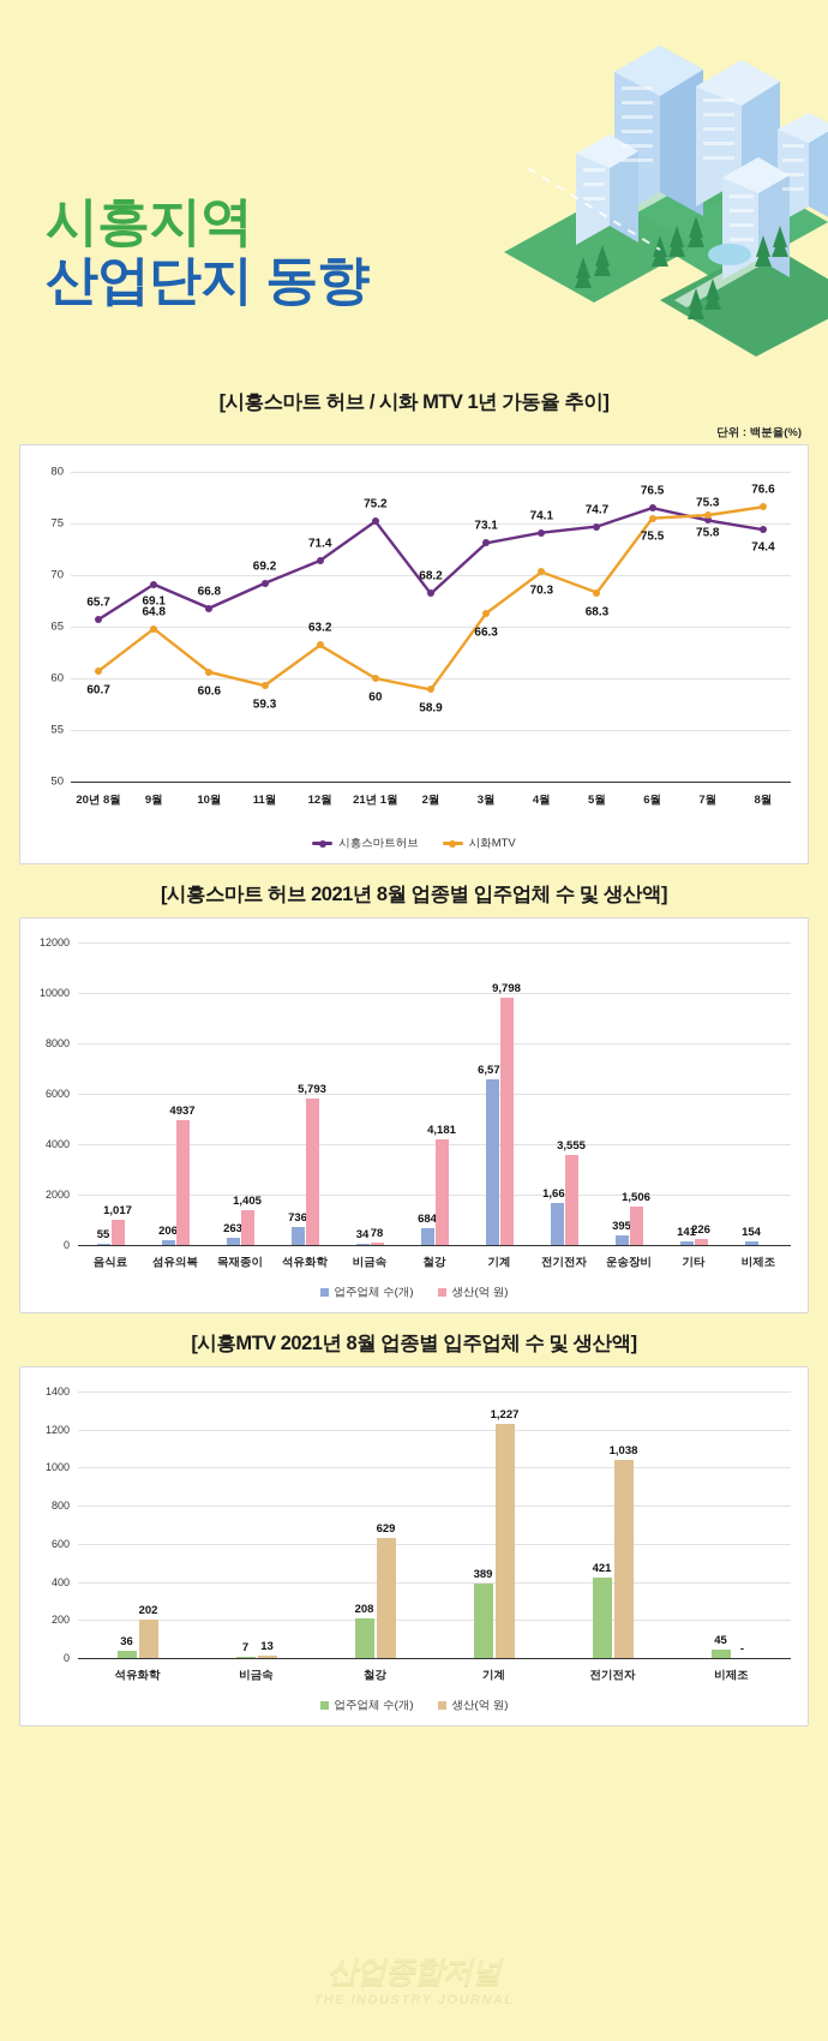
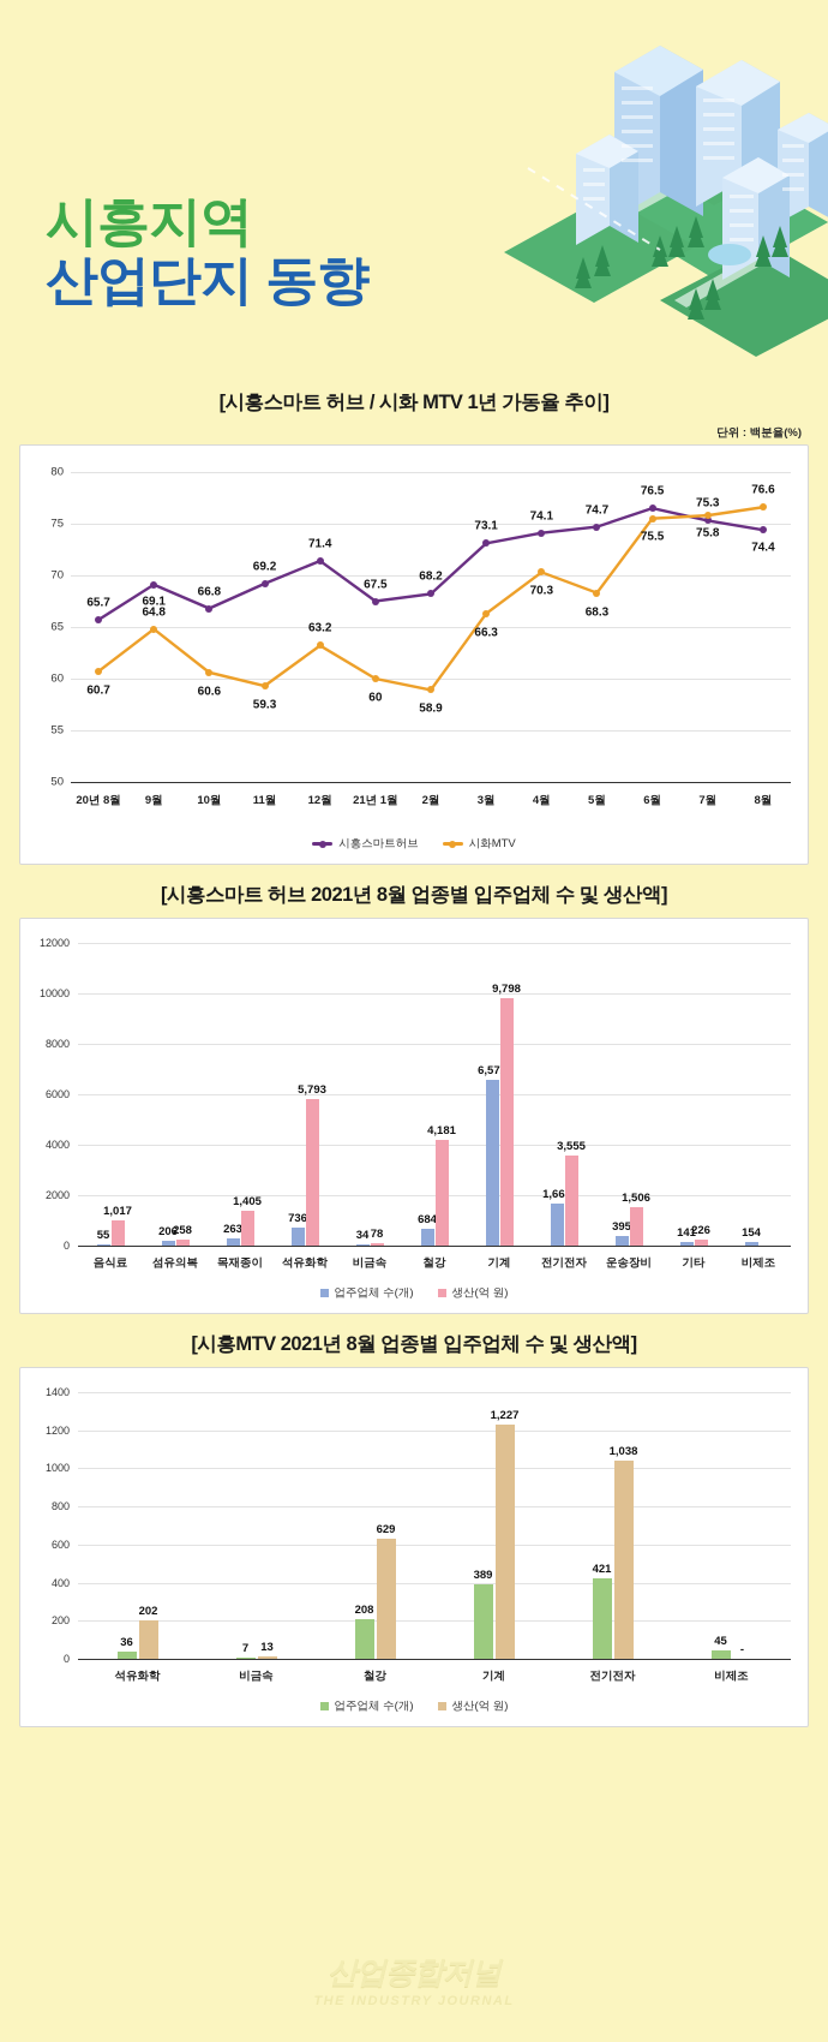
[시흥스마트 허브 / 시화 MTV 1년 가동율 추이]/시흥스마트허브/21년 1월: 75.2 -> 67.5
[시흥스마트 허브 2021년 8월 업종별 입주업체 수 및 생산액]/생산(억 원)/섬유의복: 4937 -> 258
